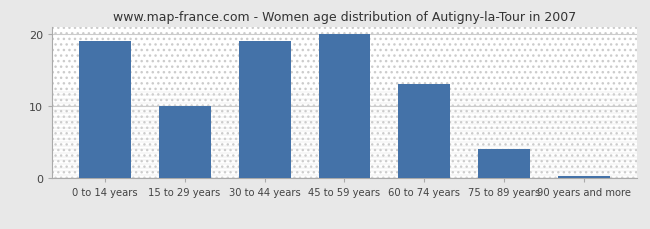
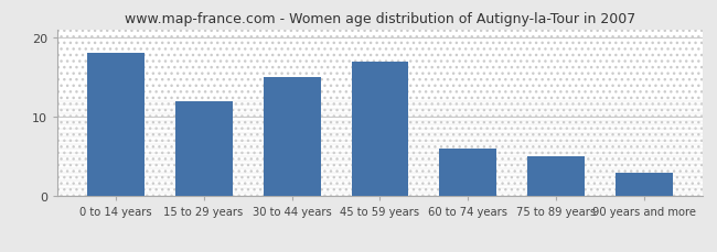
0 to 14 years: 19.0 -> 18.0
15 to 29 years: 10.0 -> 12.0
30 to 44 years: 19.0 -> 15.0
45 to 59 years: 20.0 -> 17.0
60 to 74 years: 13.0 -> 6.0
75 to 89 years: 4.0 -> 5.0
90 years and more: 0.3 -> 3.0
